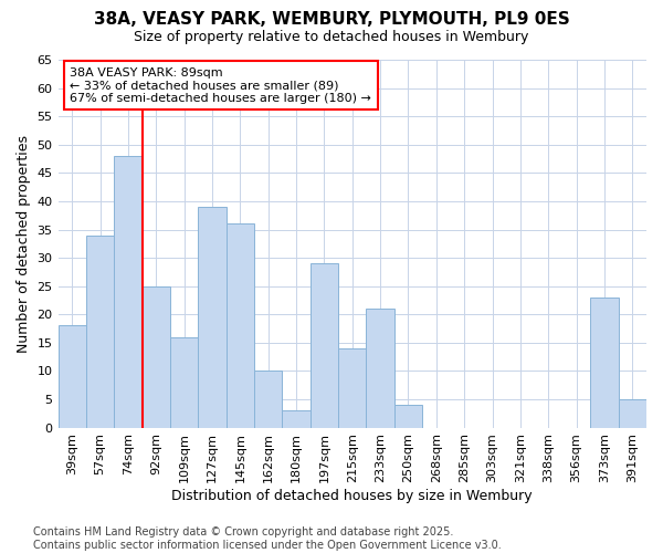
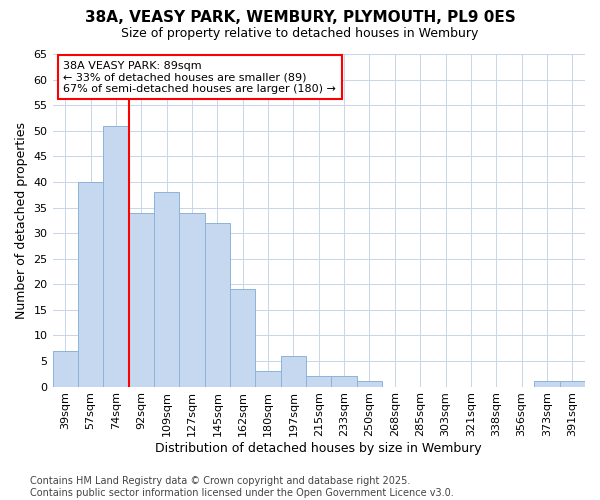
39sqm: 18 -> 7
57sqm: 34 -> 40
74sqm: 48 -> 51
92sqm: 25 -> 34
109sqm: 16 -> 38
127sqm: 39 -> 34
145sqm: 36 -> 32
162sqm: 10 -> 19
197sqm: 29 -> 6
215sqm: 14 -> 2
233sqm: 21 -> 2
250sqm: 4 -> 1
373sqm: 23 -> 1
391sqm: 5 -> 1
